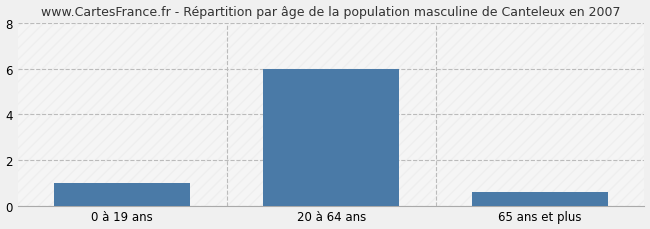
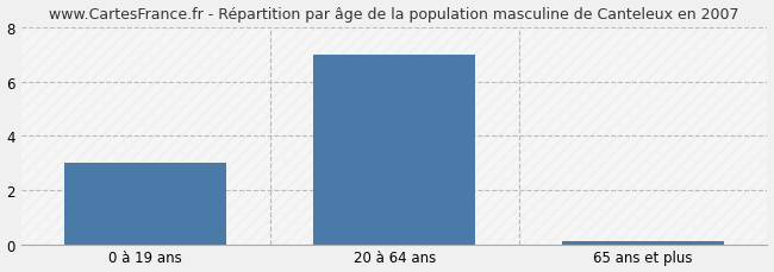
0 à 19 ans: 1.0 -> 3.0
20 à 64 ans: 6.0 -> 7.0
65 ans et plus: 0.6 -> 0.1
